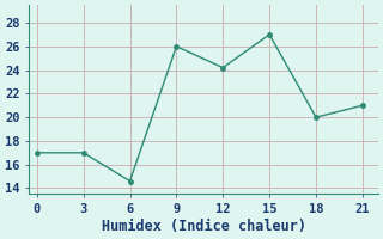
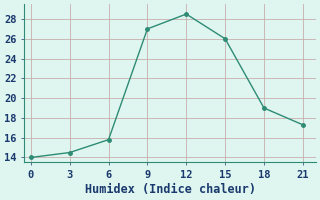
0: 17.0 -> 14.0
3: 17.0 -> 14.5
6: 14.6 -> 15.8
9: 26.0 -> 27.0
12: 24.2 -> 28.5
15: 27.0 -> 26.0
18: 20.0 -> 19.0
21: 21.0 -> 17.3
